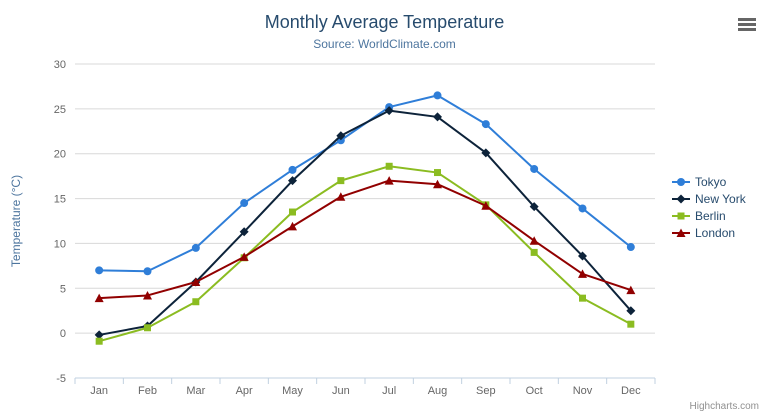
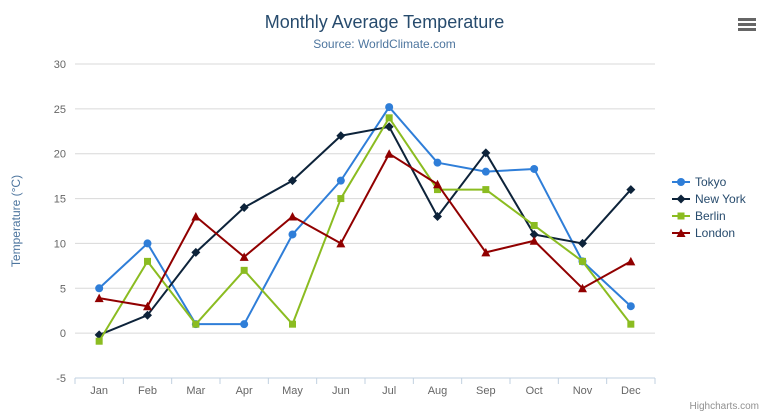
Tokyo/Jan: 7 -> 5
Tokyo/Feb: 7 -> 10
New York/Feb: 1 -> 2
Berlin/Feb: 1 -> 8
London/Feb: 4 -> 3
Tokyo/Mar: 10 -> 1
New York/Mar: 6 -> 9
Berlin/Mar: 4 -> 1
London/Mar: 6 -> 13
Tokyo/Apr: 14 -> 1
New York/Apr: 11 -> 14
Berlin/Apr: 8 -> 7
Tokyo/May: 18 -> 11
Berlin/May: 14 -> 1
London/May: 12 -> 13
Tokyo/Jun: 22 -> 17
Berlin/Jun: 17 -> 15
London/Jun: 15 -> 10
New York/Jul: 25 -> 23
Berlin/Jul: 19 -> 24
London/Jul: 17 -> 20
Tokyo/Aug: 26 -> 19
New York/Aug: 24 -> 13
Berlin/Aug: 18 -> 16
Tokyo/Sep: 23 -> 18
Berlin/Sep: 14 -> 16
London/Sep: 14 -> 9
New York/Oct: 14 -> 11
Berlin/Oct: 9 -> 12
Tokyo/Nov: 14 -> 8
New York/Nov: 9 -> 10
Berlin/Nov: 4 -> 8
London/Nov: 7 -> 5
Tokyo/Dec: 10 -> 3
New York/Dec: 2 -> 16
London/Dec: 5 -> 8
